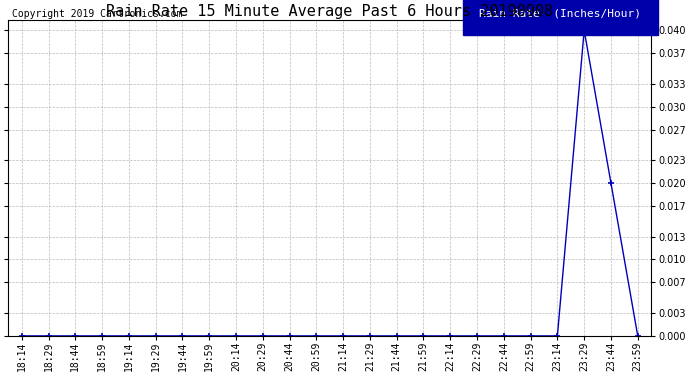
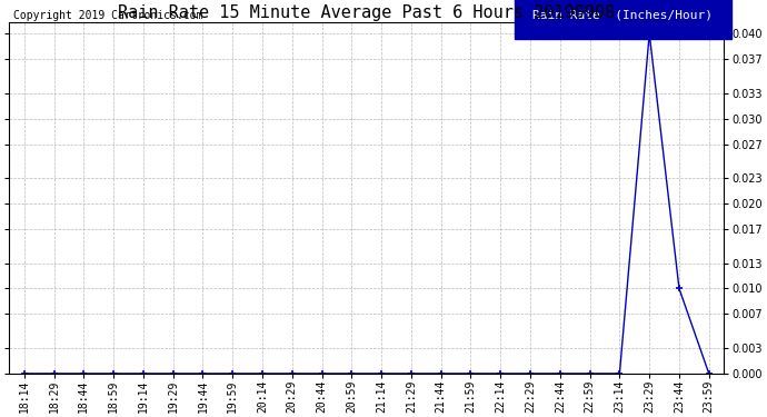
23:44: 0.02 -> 0.01
